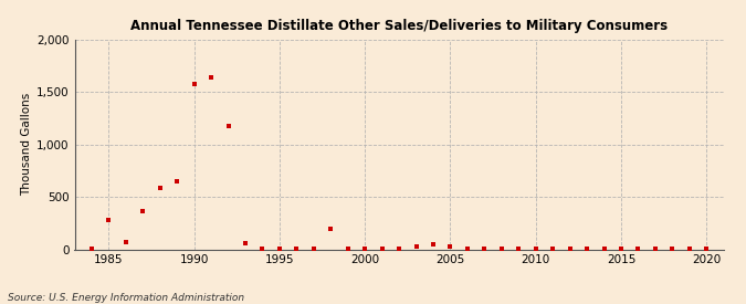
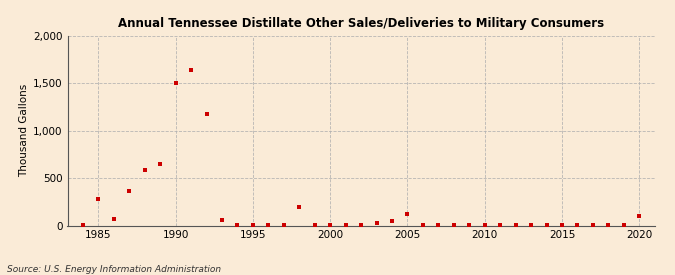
1990: 1,580 -> 1,500
2005: 30 -> 120
2020: 0 -> 100
